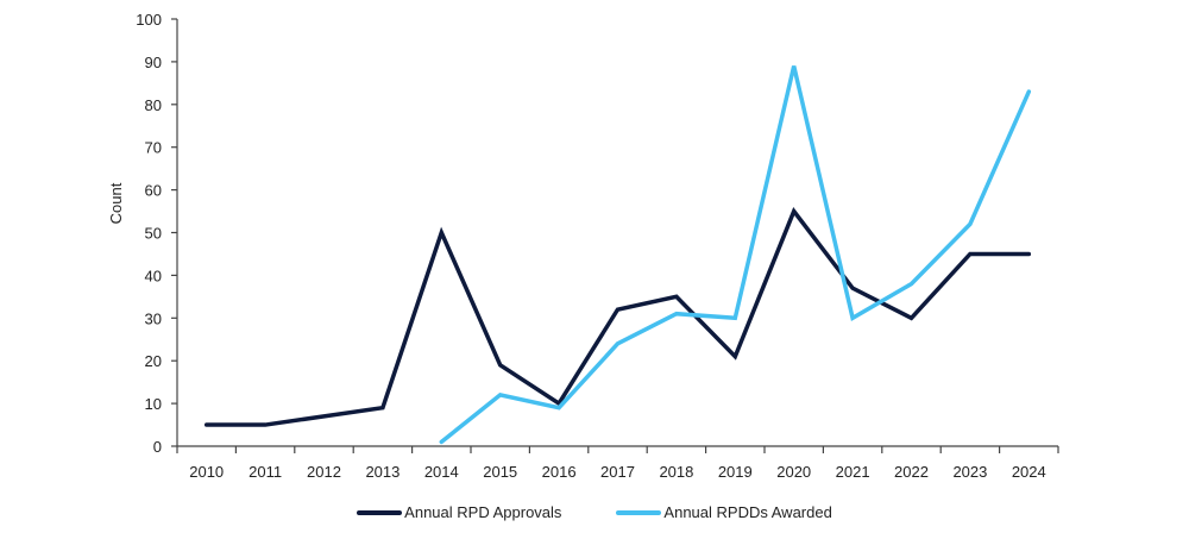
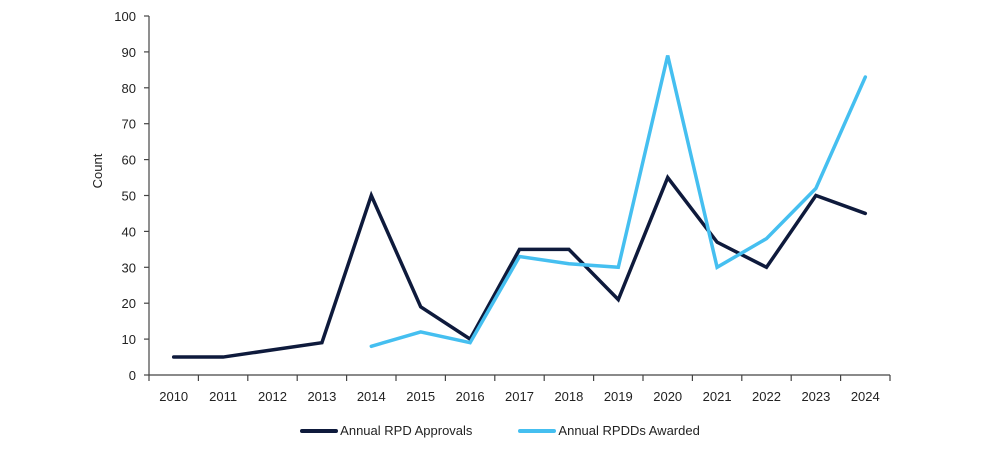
Annual RPDDs Awarded/2014: 1 -> 8
Annual RPD Approvals/2017: 32 -> 35
Annual RPDDs Awarded/2017: 24 -> 33
Annual RPD Approvals/2023: 45 -> 50
